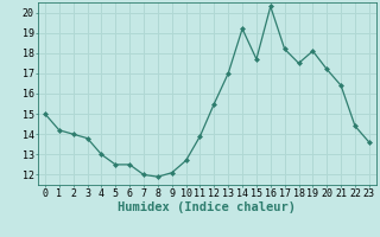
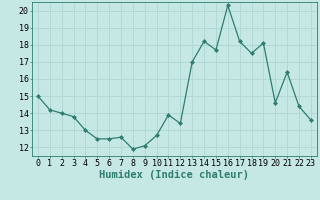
7: 12.0 -> 12.6
12: 15.5 -> 13.4
14: 19.2 -> 18.2
20: 17.2 -> 14.6
